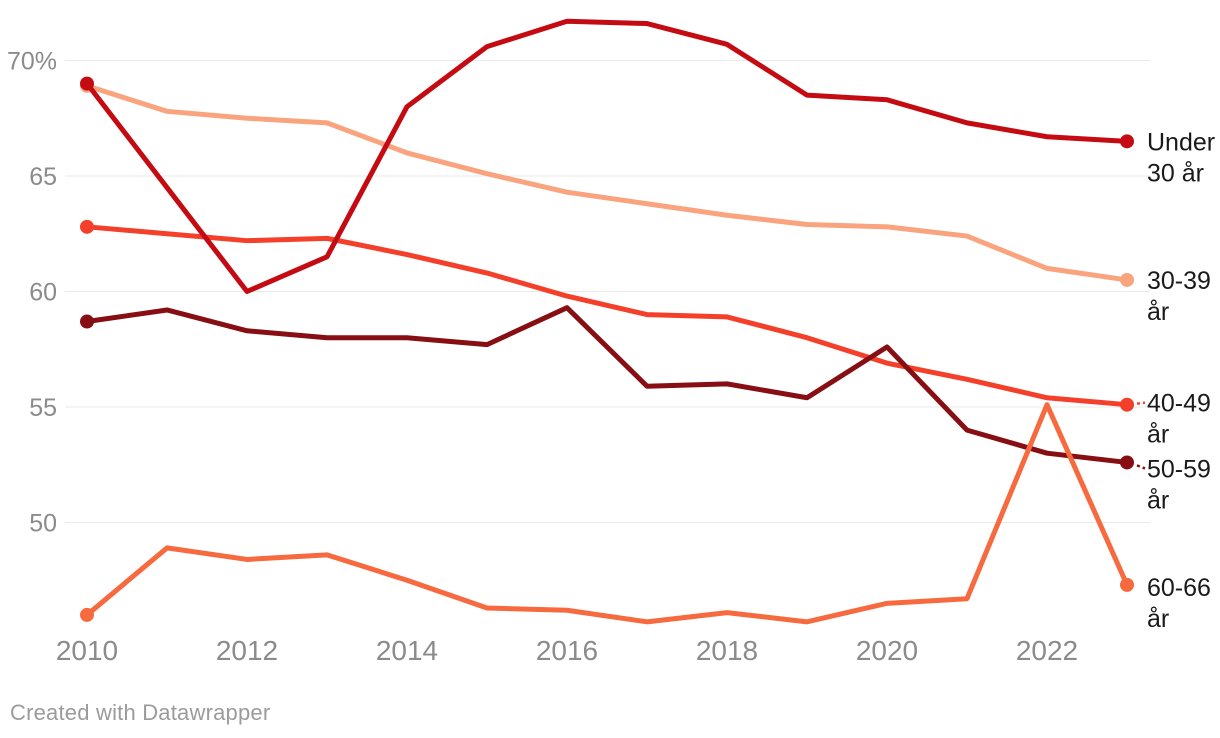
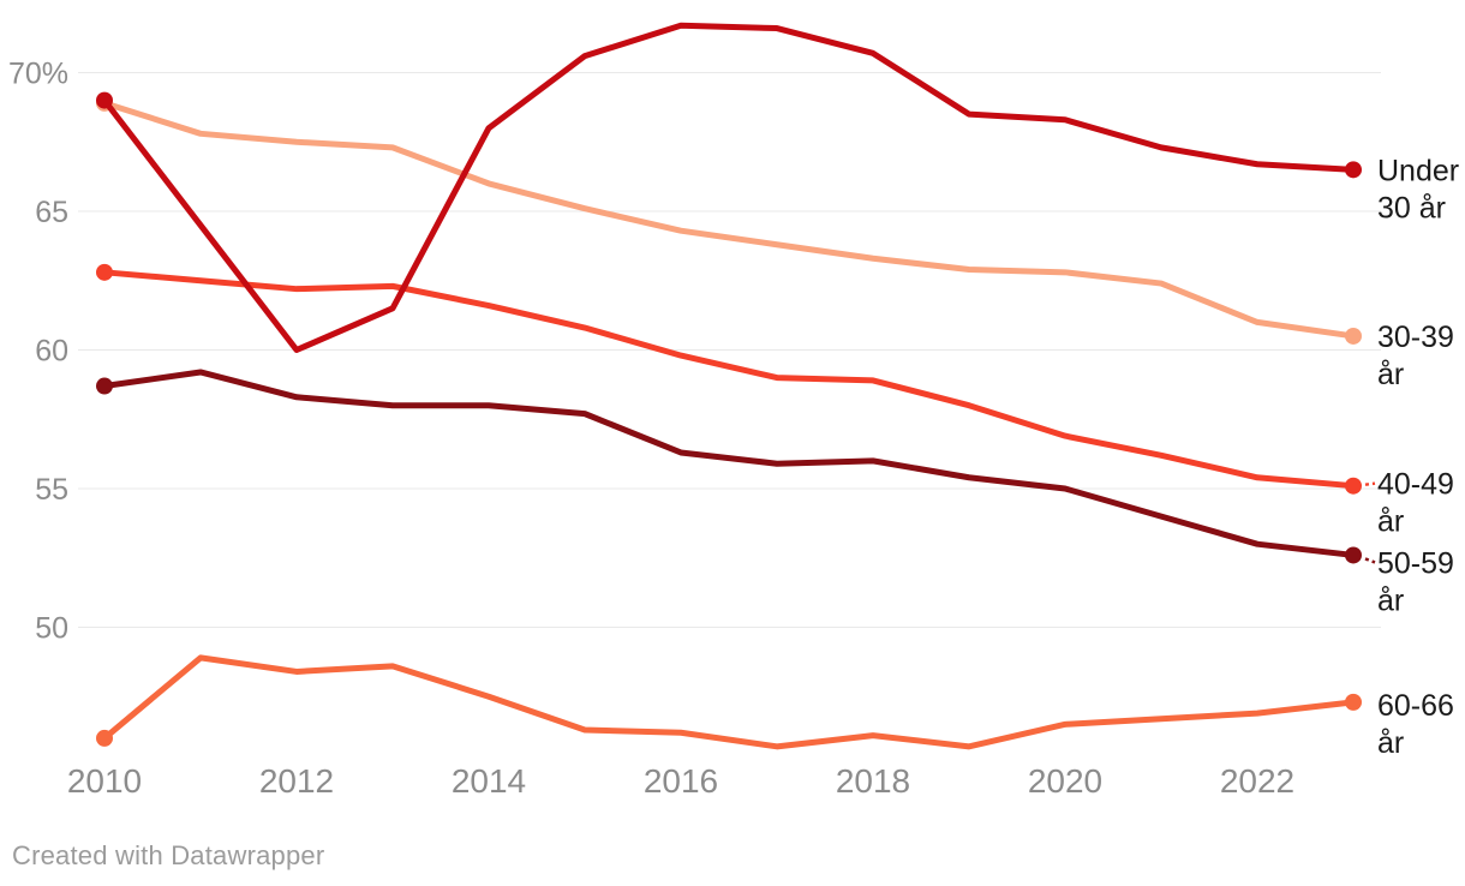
50-59 år/2016: 59.3% -> 56.3%
50-59 år/2020: 57.6% -> 55.0%
60-66 år/2022: 55.1% -> 46.9%
